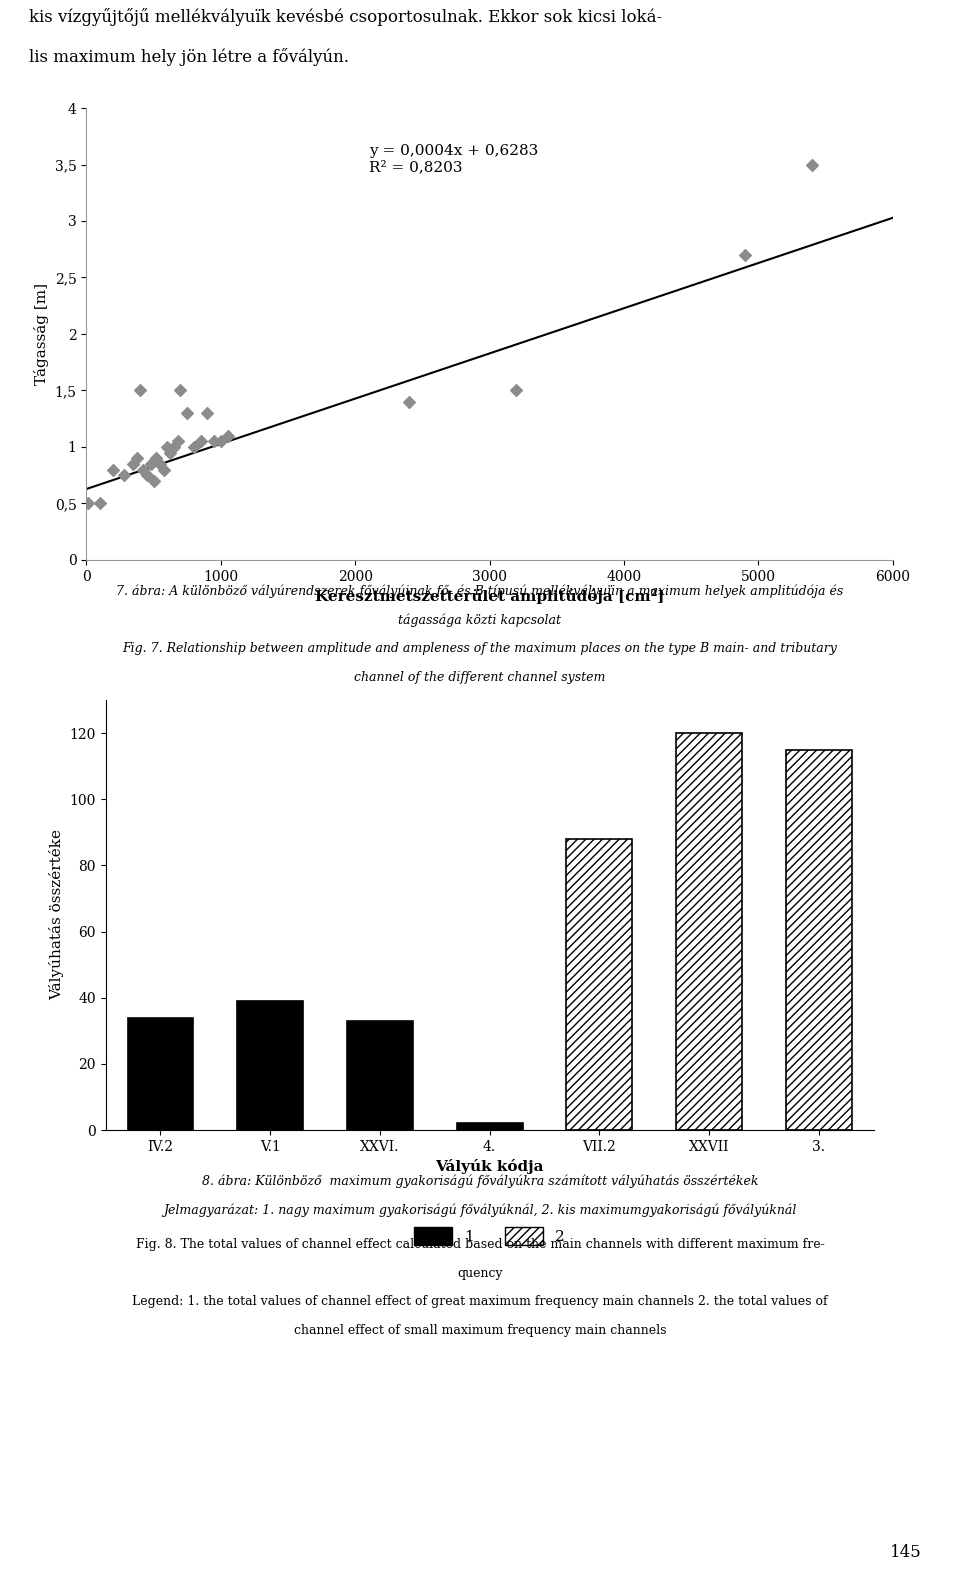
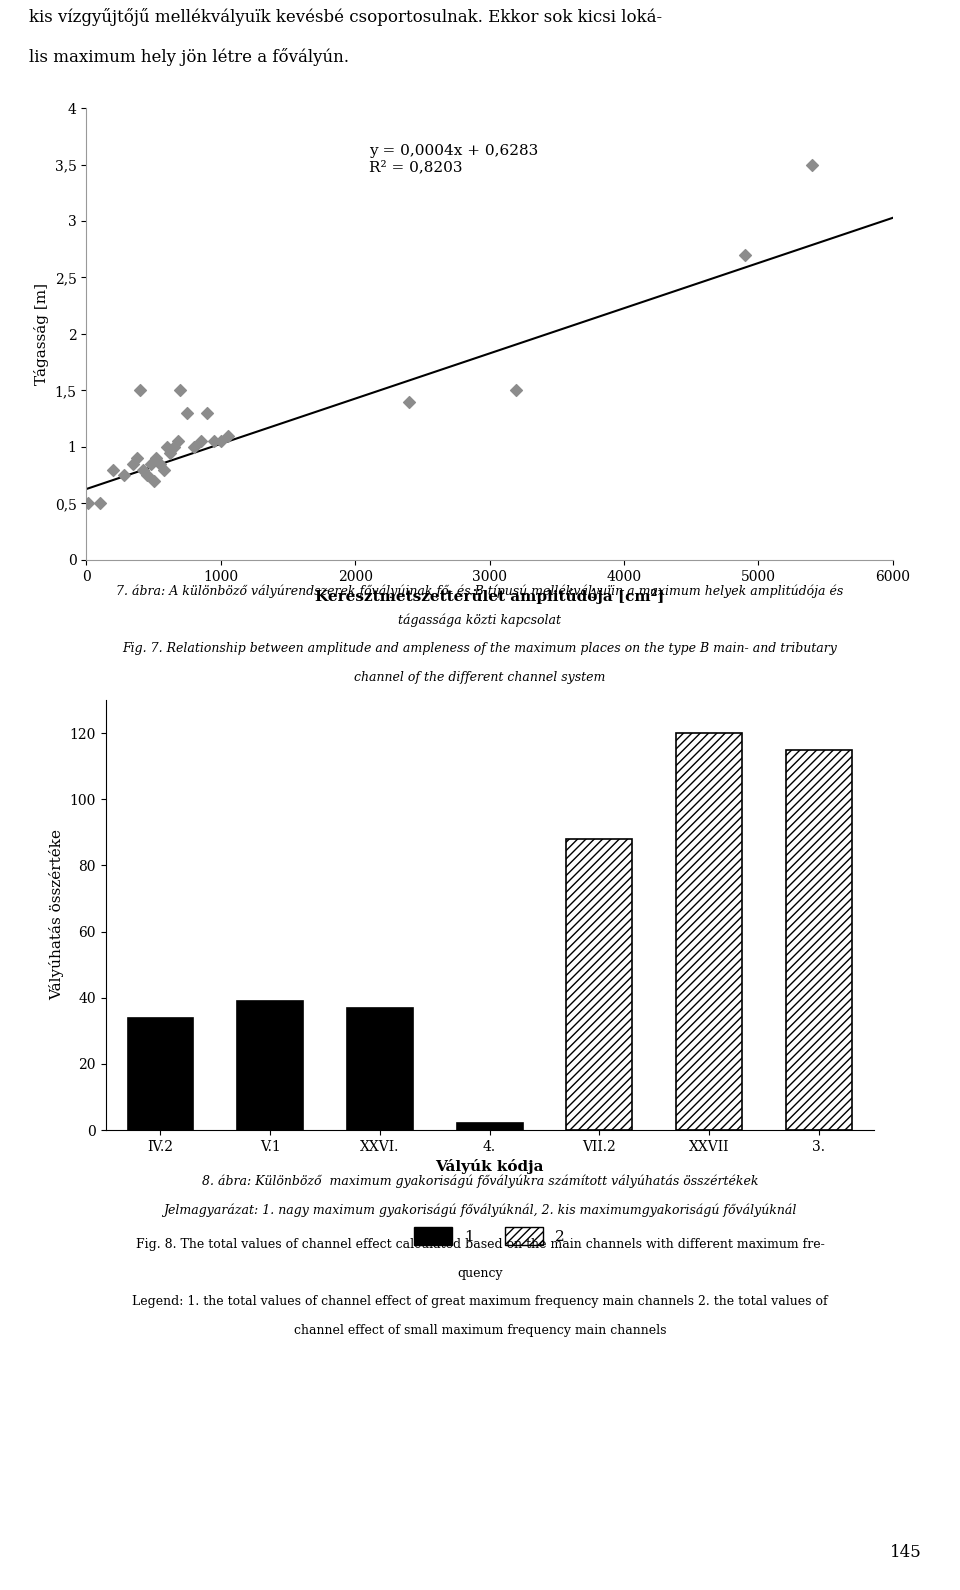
XXVI.: 33 -> 37
